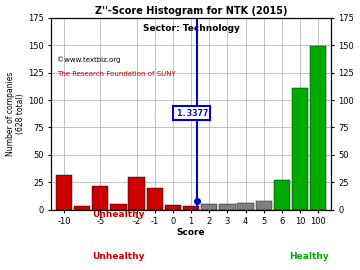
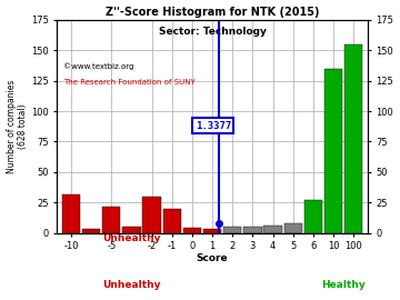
10: 111 -> 135
100: 149 -> 155
